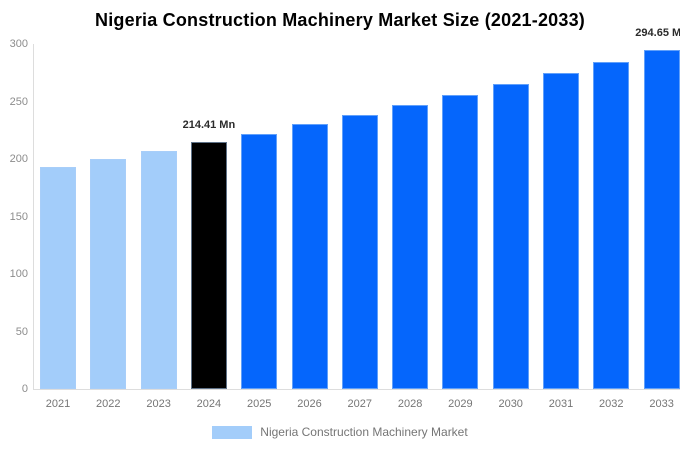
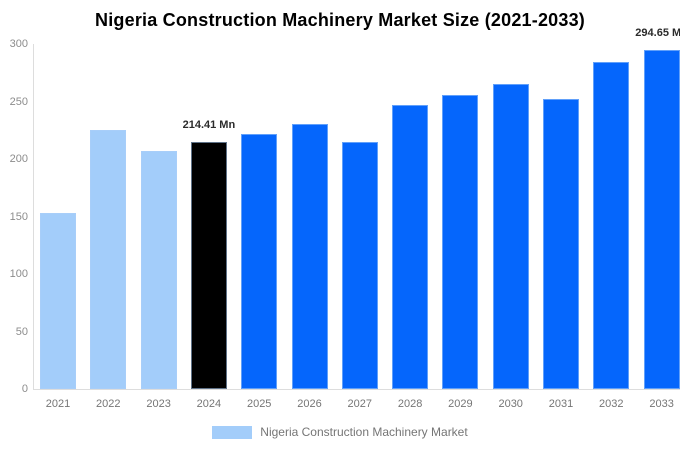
2021: 193 -> 153
2022: 200 -> 225
2027: 238 -> 215
2031: 274 -> 252
